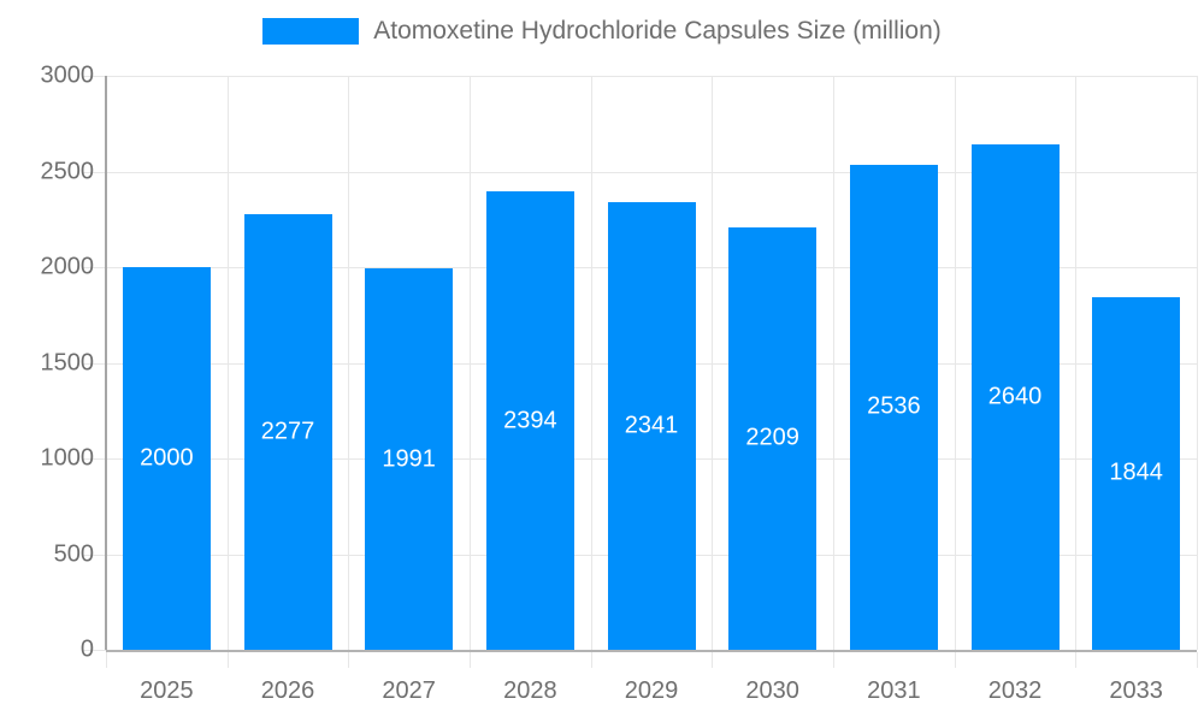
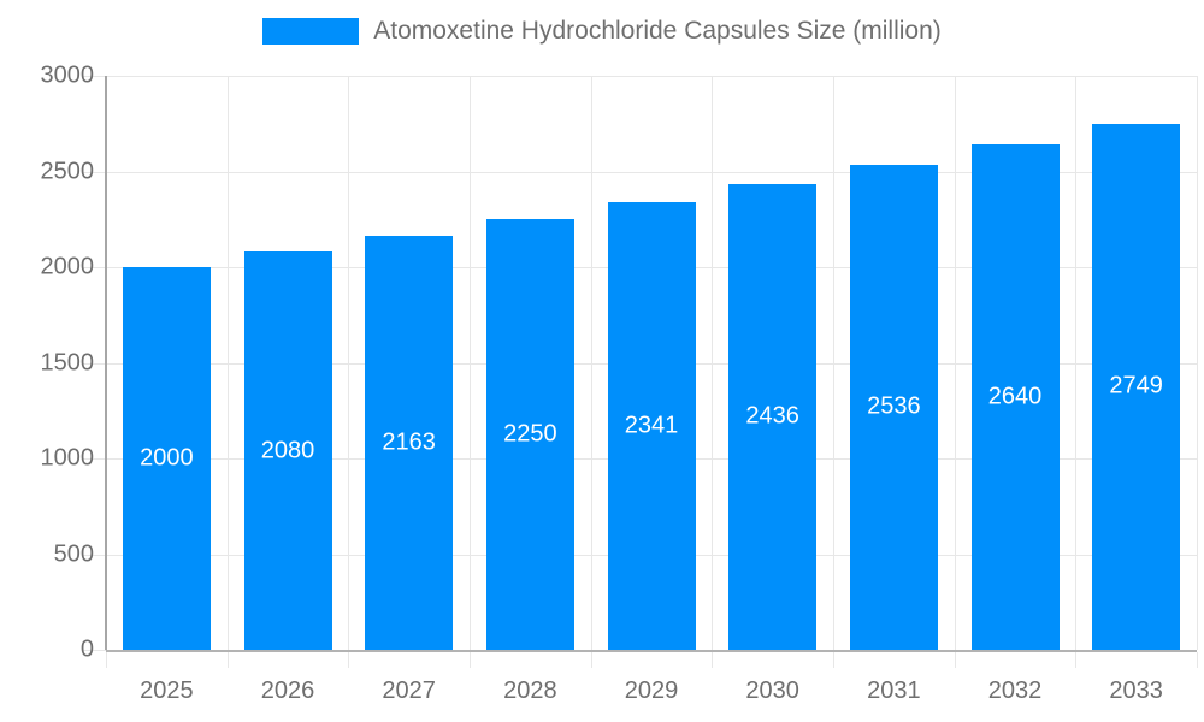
2026: 2277 -> 2080
2027: 1991 -> 2163
2028: 2394 -> 2250
2030: 2209 -> 2436
2033: 1844 -> 2749
